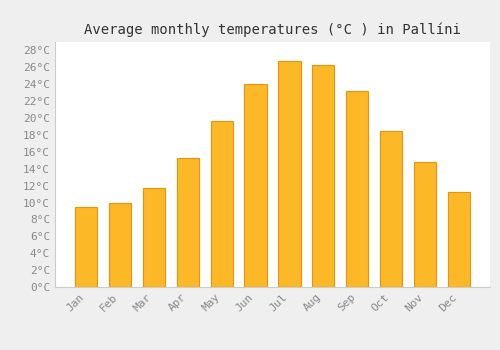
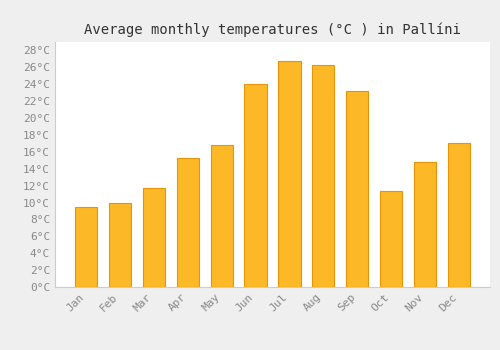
May: 19.6°C -> 16.8°C
Oct: 18.5°C -> 11.4°C
Dec: 11.3°C -> 17.0°C
